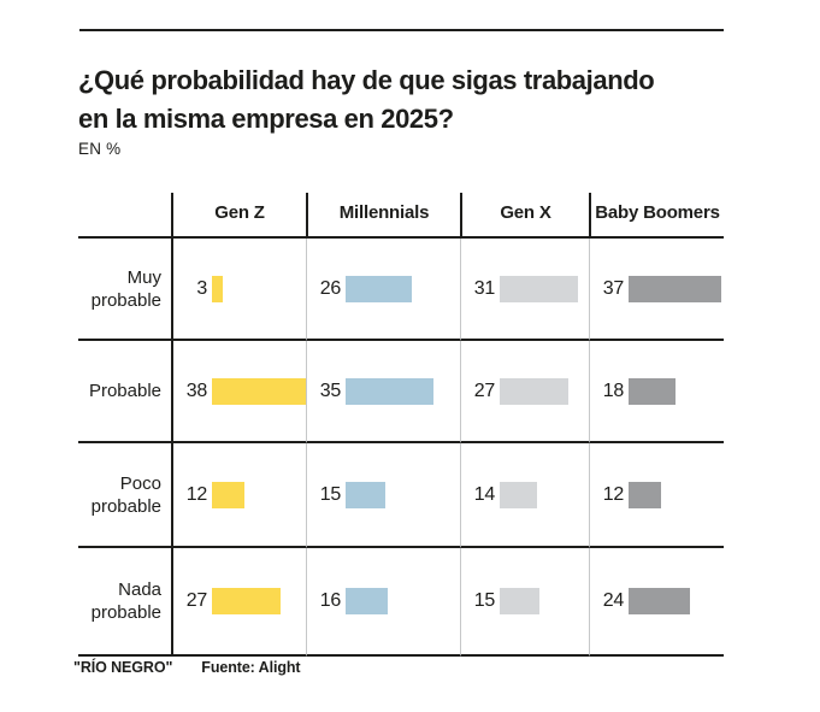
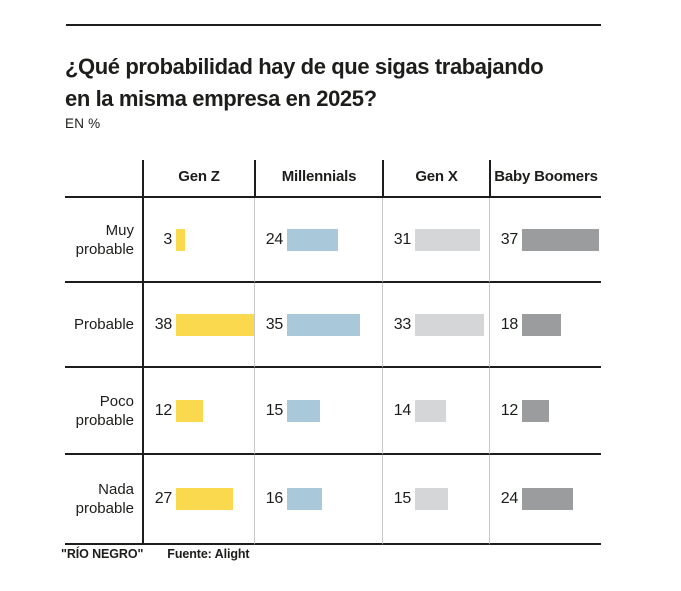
Millennials/Muy probable: 26 -> 24
Gen X/Probable: 27 -> 33
